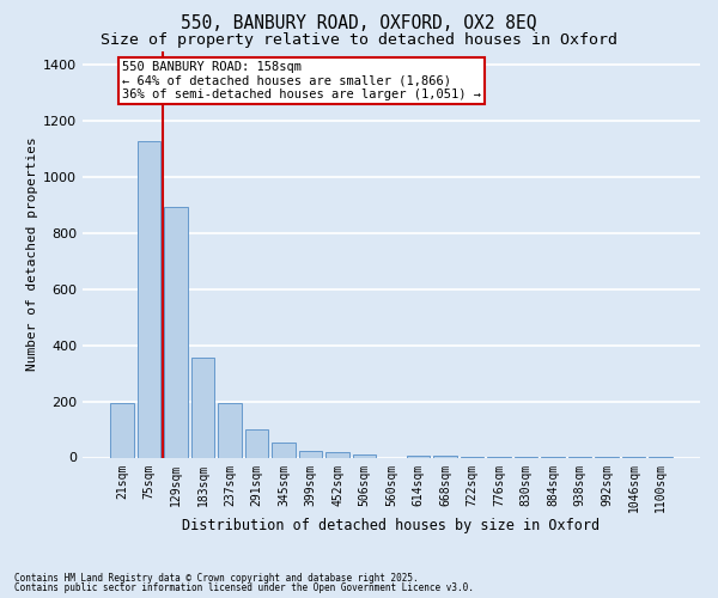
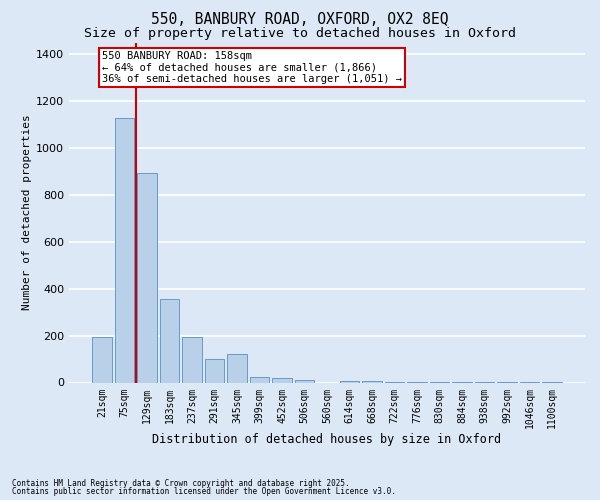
345sqm: 55 -> 120
